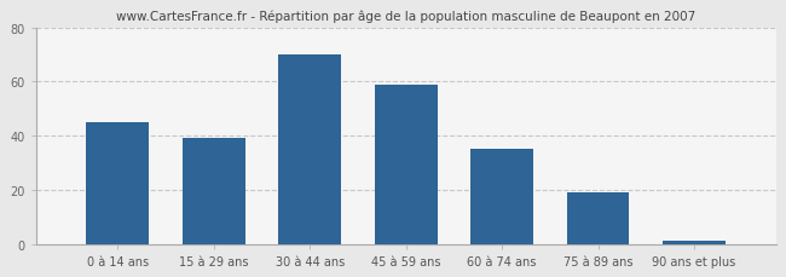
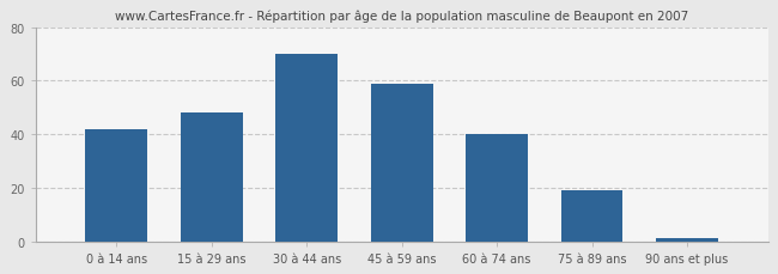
0 à 14 ans: 45 -> 42
15 à 29 ans: 39 -> 48
60 à 74 ans: 35 -> 40
